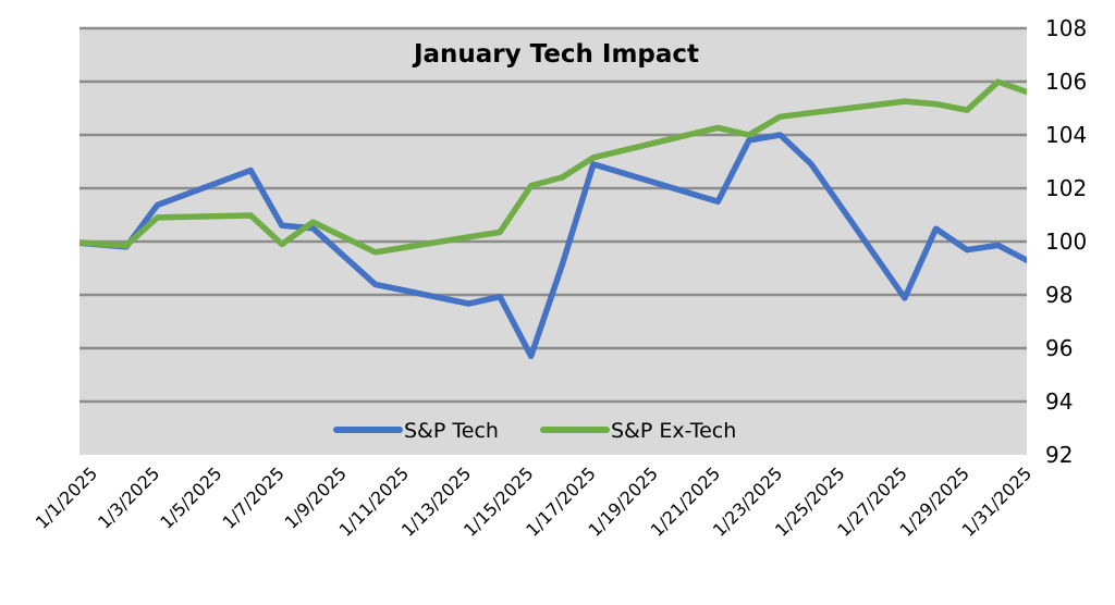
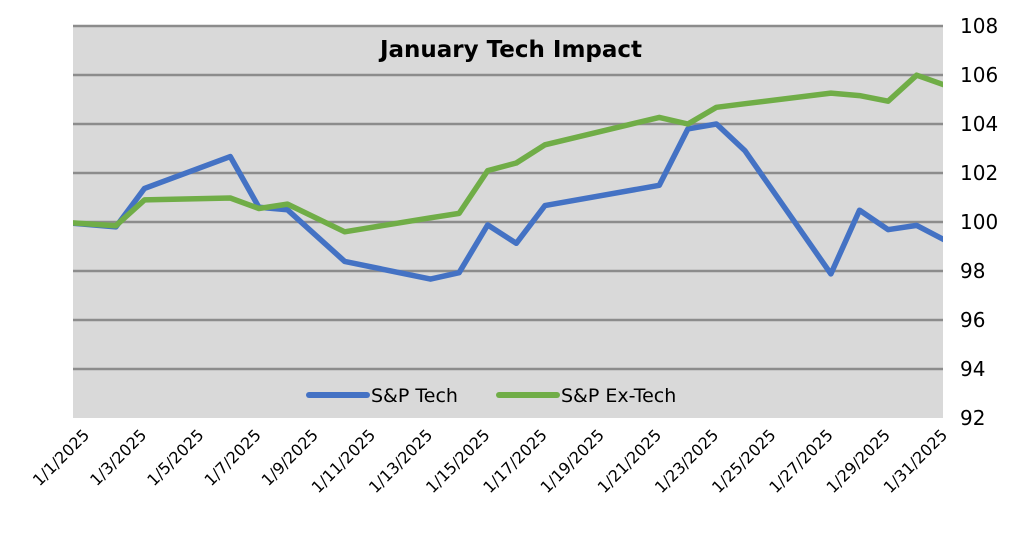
S&P Ex-Tech/1/7/2025: 99.9 -> 100.5
S&P Tech/1/15/2025: 95.7 -> 99.9
S&P Tech/1/17/2025: 102.9 -> 100.7
